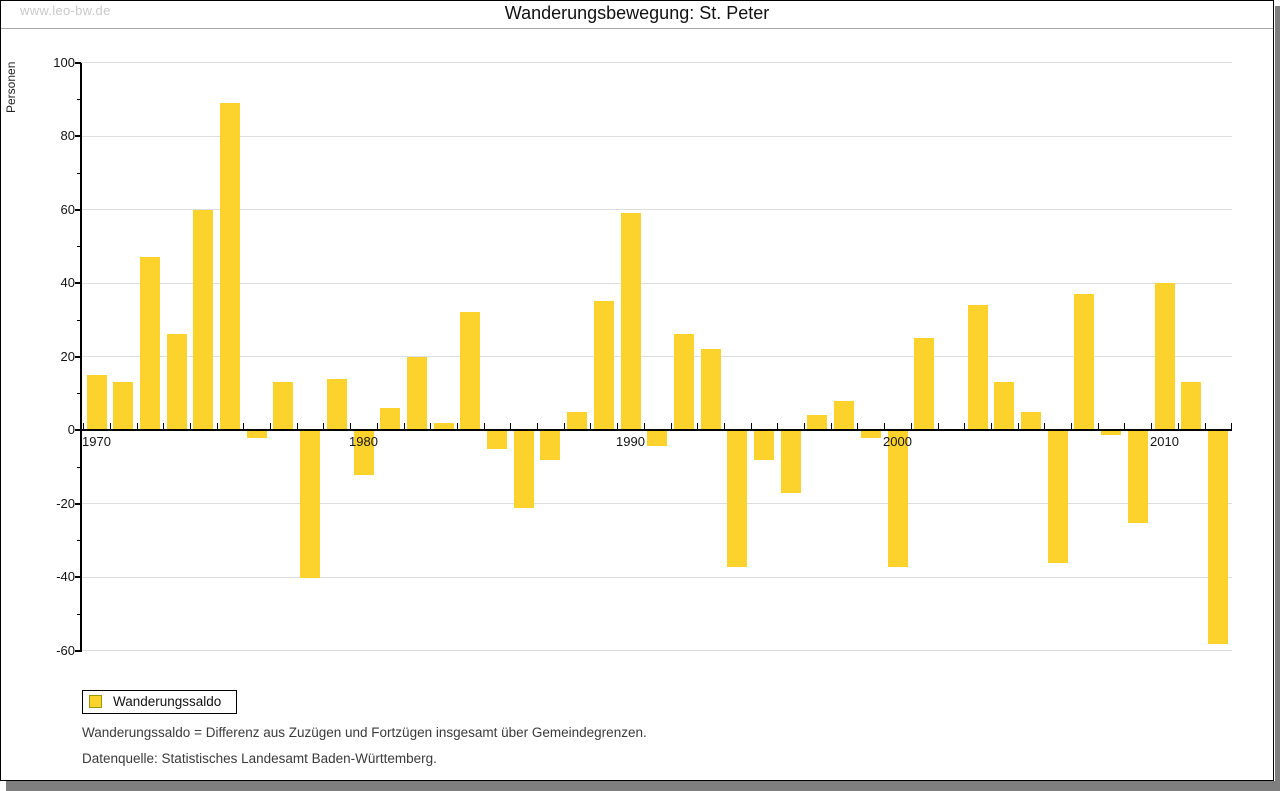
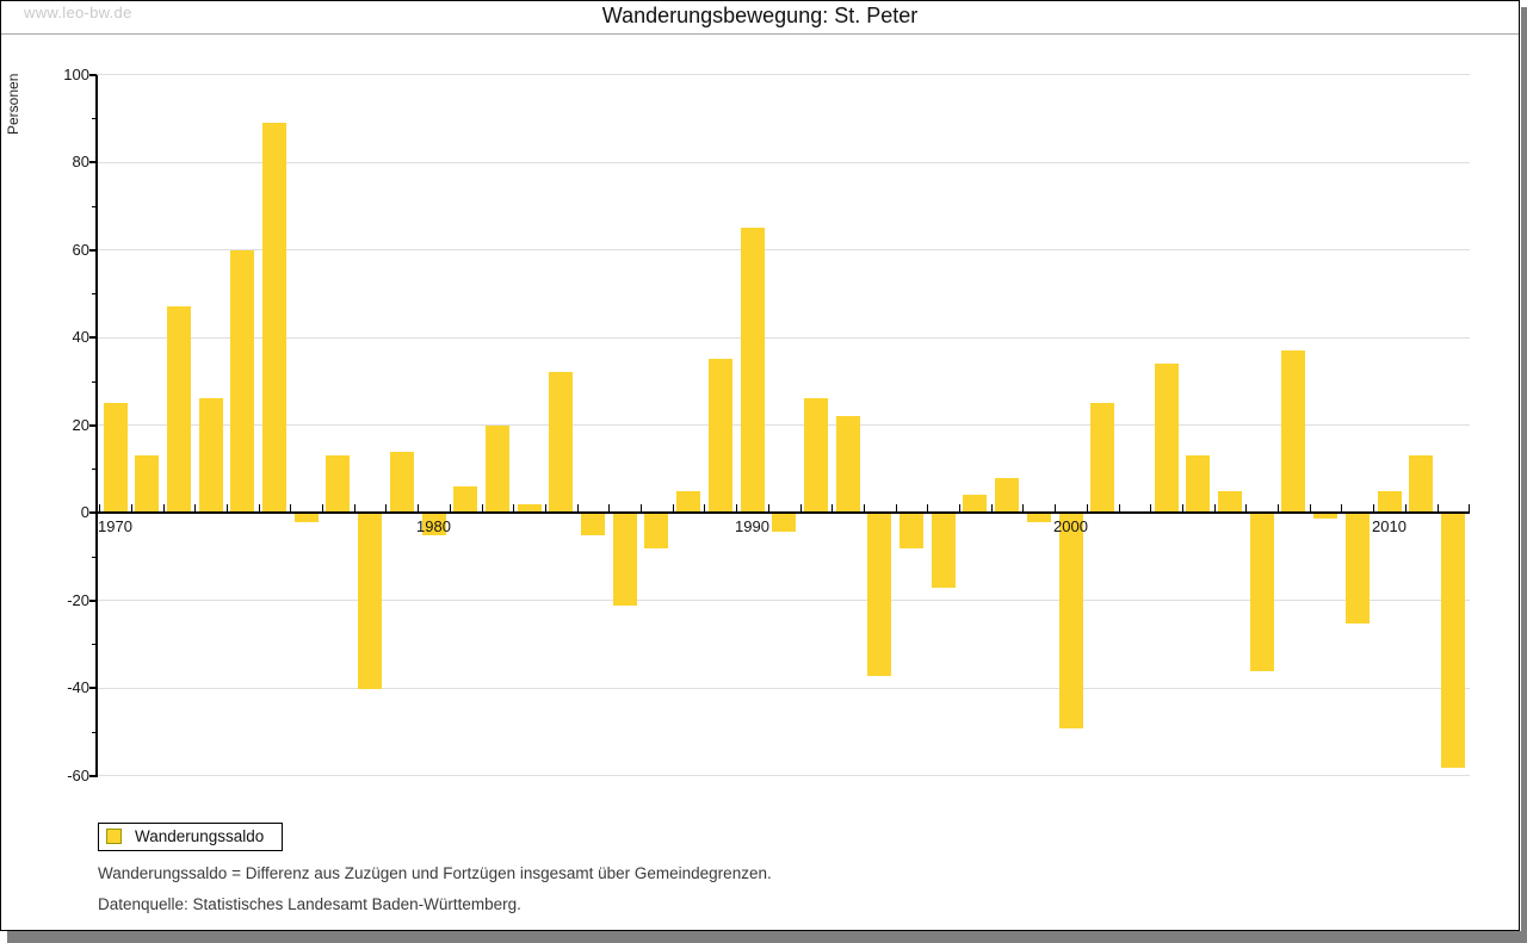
1970: 15 -> 25
1980: -12 -> -5
1990: 59 -> 65
2000: -37 -> -49
2010: 40 -> 5
